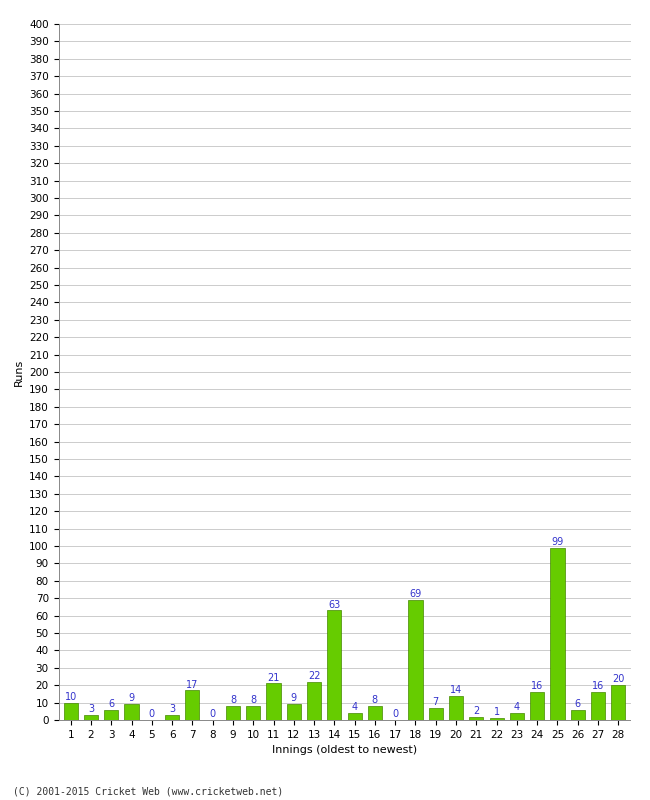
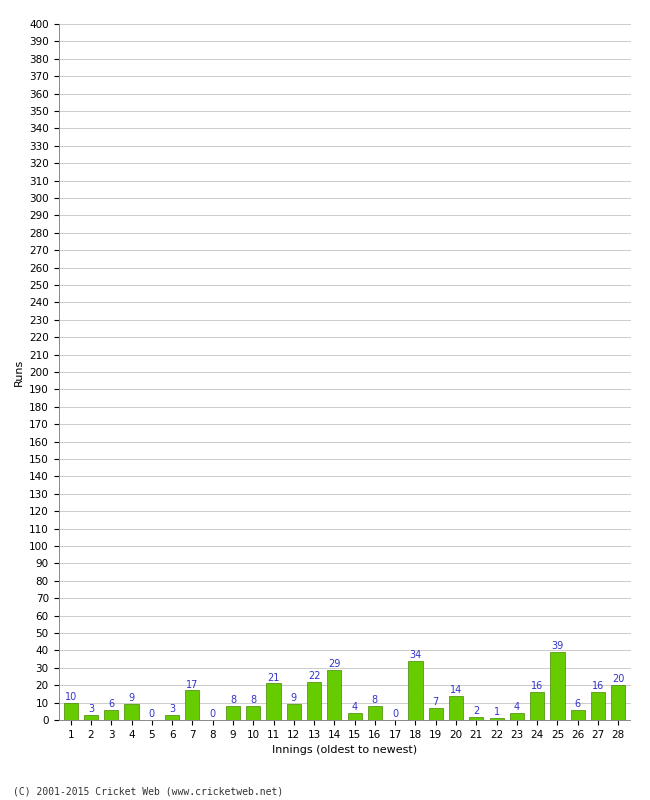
14: 63 -> 29
18: 69 -> 34
25: 99 -> 39
